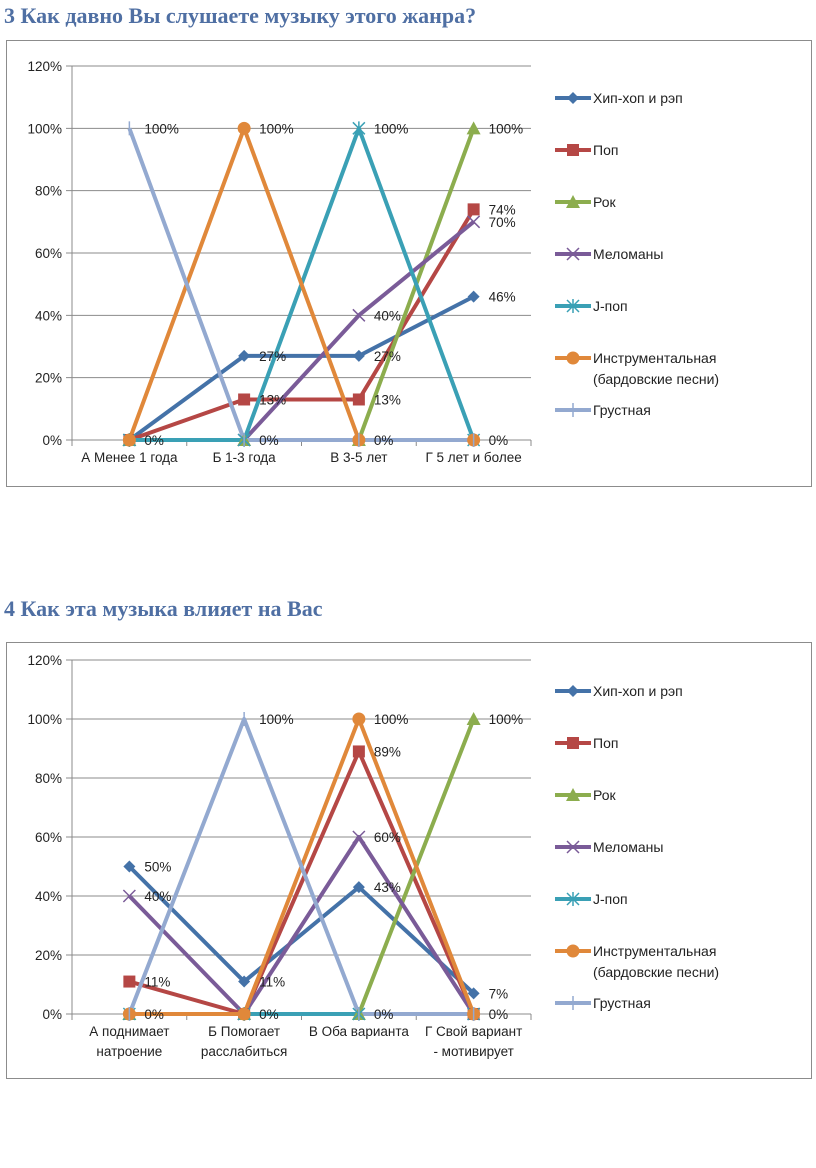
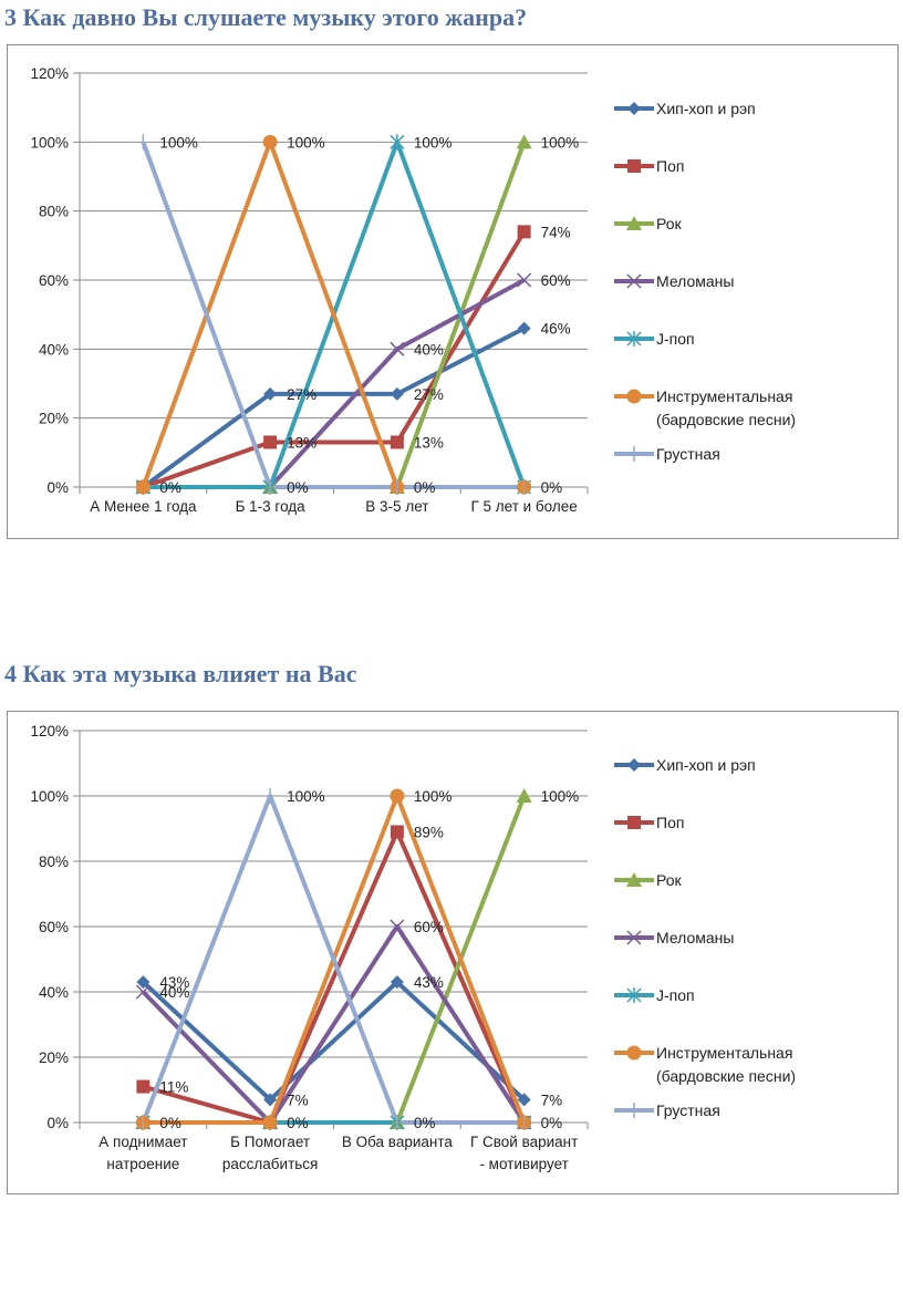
3 Как давно Вы слушаете музыку этого жанра?/Меломаны/Г 5 лет и более: 70% -> 60%
4 Как эта музыка влияет на Вас/Хип-хоп и рэп/А поднимает натроение: 50% -> 43%
4 Как эта музыка влияет на Вас/Хип-хоп и рэп/Б Помогает расслабиться: 11% -> 7%
